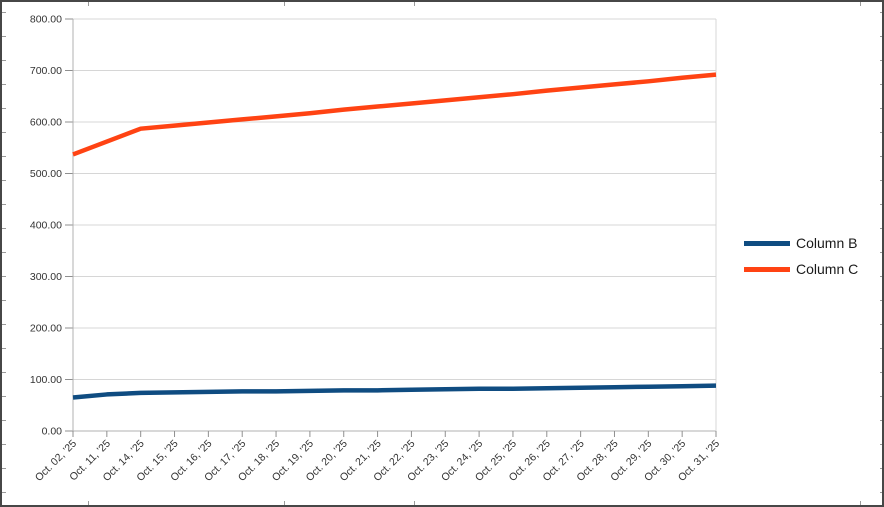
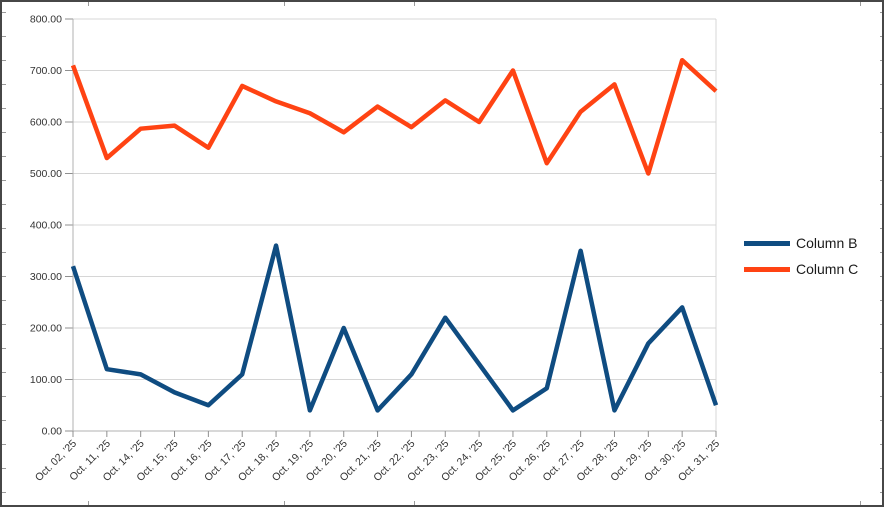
Column B/Oct. 02, '25: 60 -> 320
Column C/Oct. 02, '25: 540 -> 710
Column B/Oct. 11, '25: 70 -> 120
Column C/Oct. 11, '25: 560 -> 530
Column B/Oct. 14, '25: 70 -> 110
Column B/Oct. 16, '25: 80 -> 50
Column C/Oct. 16, '25: 600 -> 550
Column B/Oct. 17, '25: 80 -> 110
Column C/Oct. 17, '25: 600 -> 670
Column B/Oct. 18, '25: 80 -> 360
Column C/Oct. 18, '25: 610 -> 640
Column B/Oct. 19, '25: 80 -> 40
Column B/Oct. 20, '25: 80 -> 200
Column C/Oct. 20, '25: 620 -> 580
Column B/Oct. 21, '25: 80 -> 40
Column B/Oct. 22, '25: 80 -> 110
Column C/Oct. 22, '25: 640 -> 590
Column B/Oct. 23, '25: 80 -> 220
Column B/Oct. 24, '25: 80 -> 130
Column C/Oct. 24, '25: 650 -> 600
Column B/Oct. 25, '25: 80 -> 40
Column C/Oct. 25, '25: 650 -> 700
Column C/Oct. 26, '25: 660 -> 520
Column B/Oct. 27, '25: 80 -> 350
Column C/Oct. 27, '25: 670 -> 620
Column B/Oct. 28, '25: 80 -> 40
Column B/Oct. 29, '25: 90 -> 170
Column C/Oct. 29, '25: 680 -> 500
Column B/Oct. 30, '25: 90 -> 240
Column C/Oct. 30, '25: 690 -> 720
Column B/Oct. 31, '25: 90 -> 50
Column C/Oct. 31, '25: 690 -> 660
